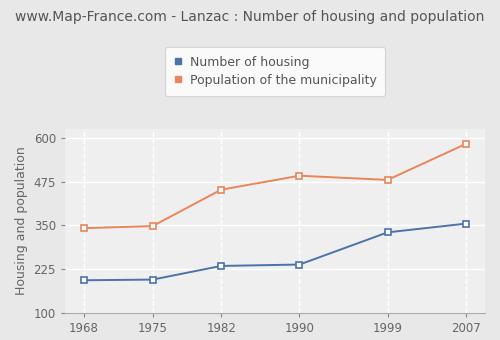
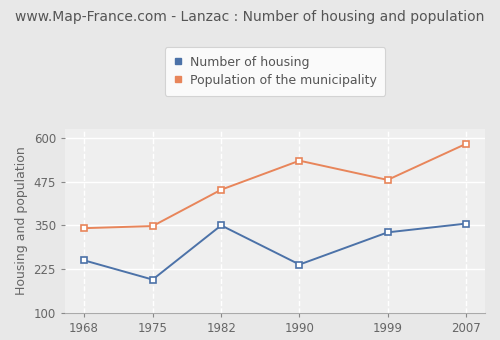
Number of housing/1968: 193 -> 250
Number of housing/1982: 234 -> 350
Population of the municipality/1990: 492 -> 535
